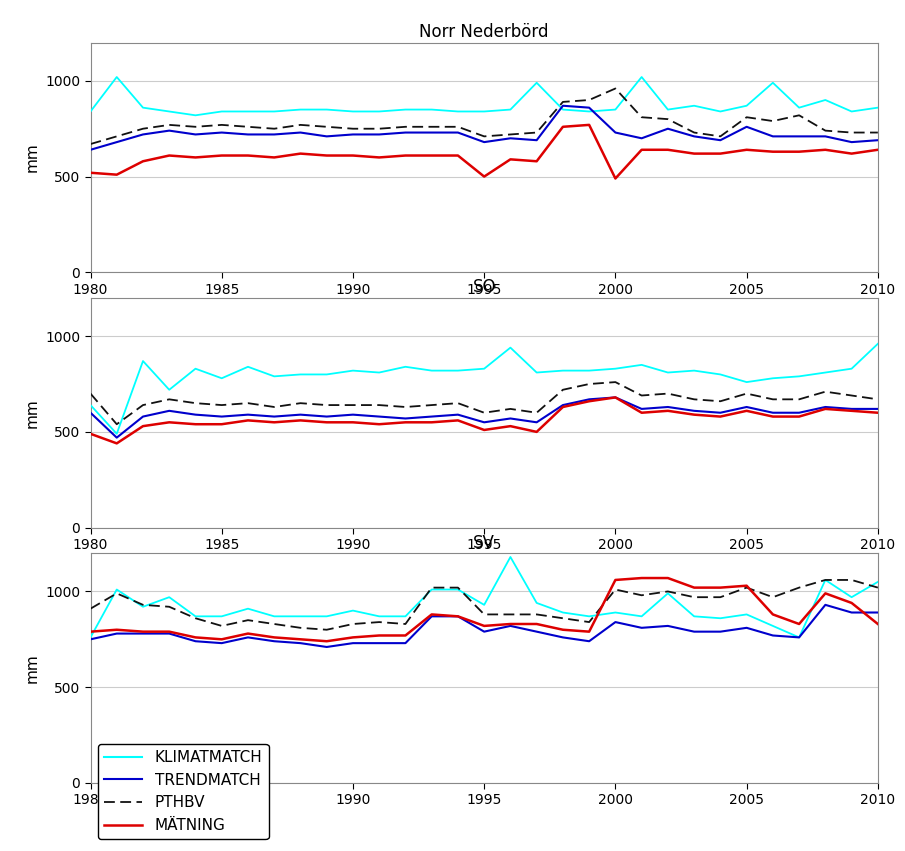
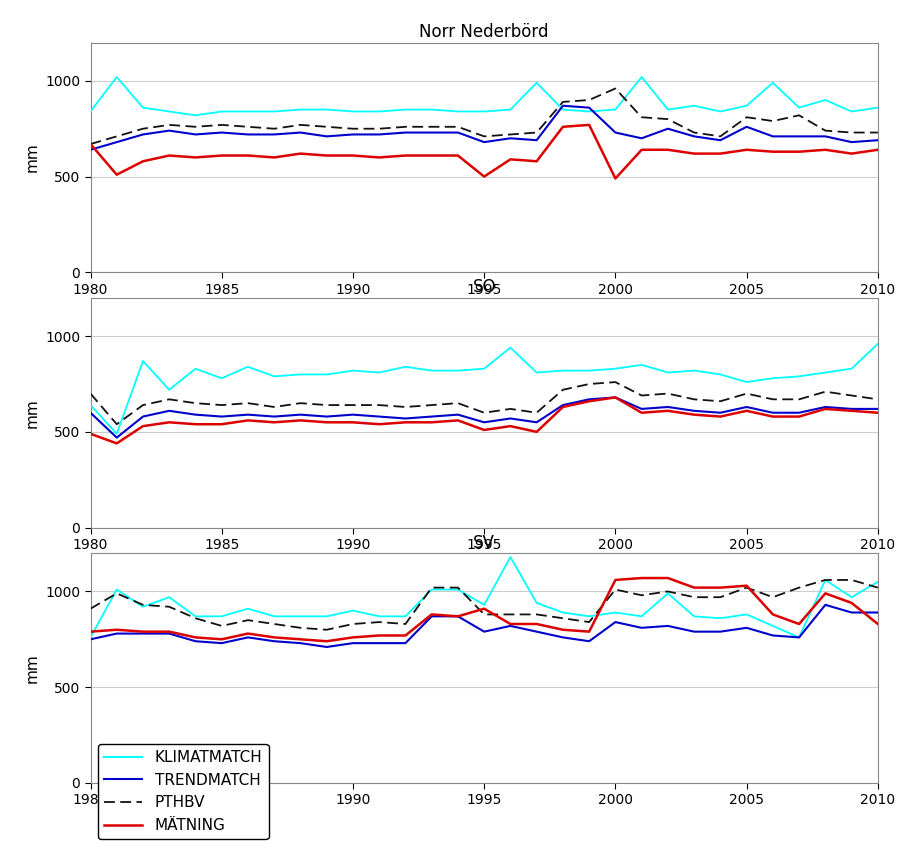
Norr Nederbörd/MÄTNING/1980: 520 -> 670
MÄTNING/1995: 820 -> 910
